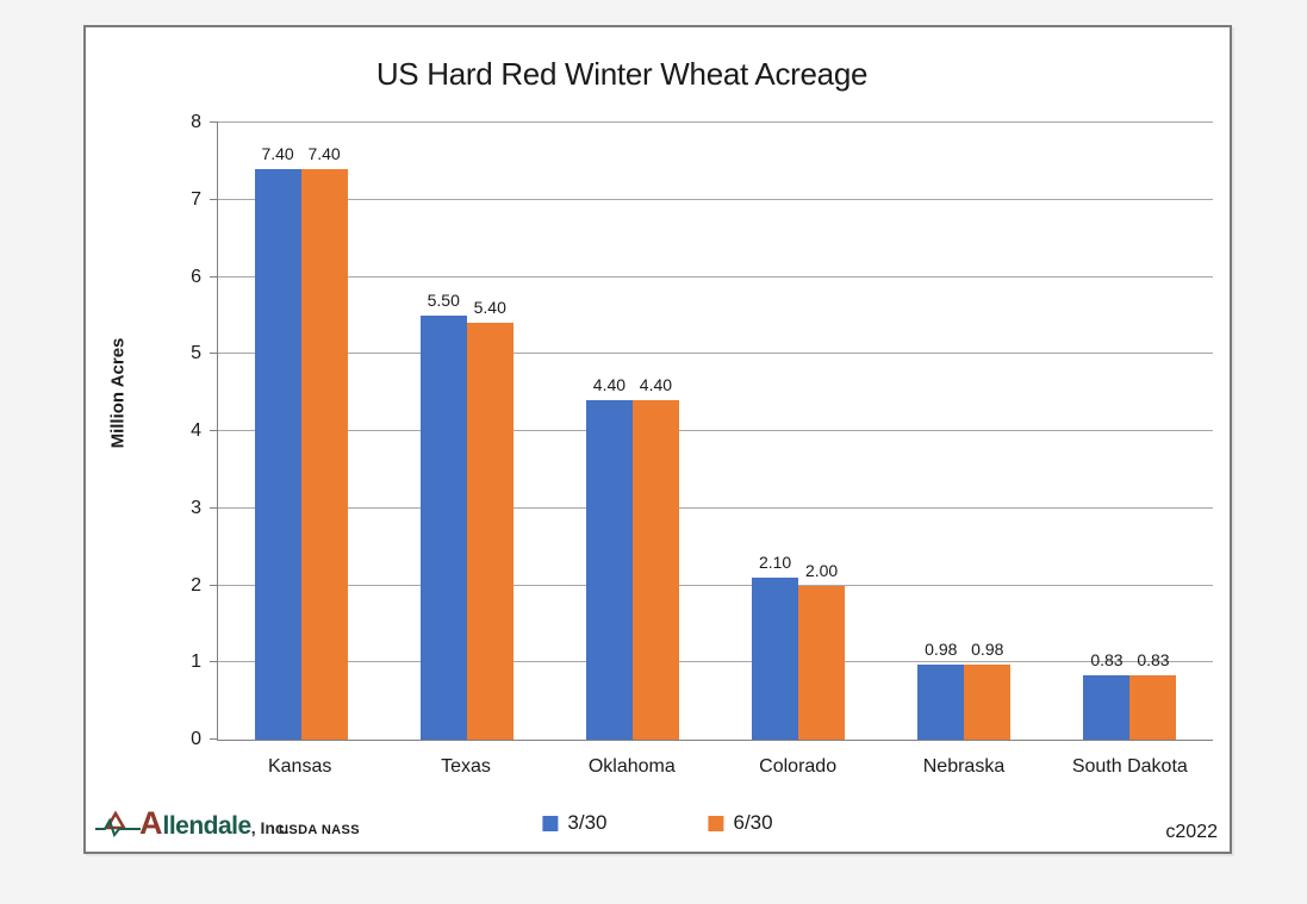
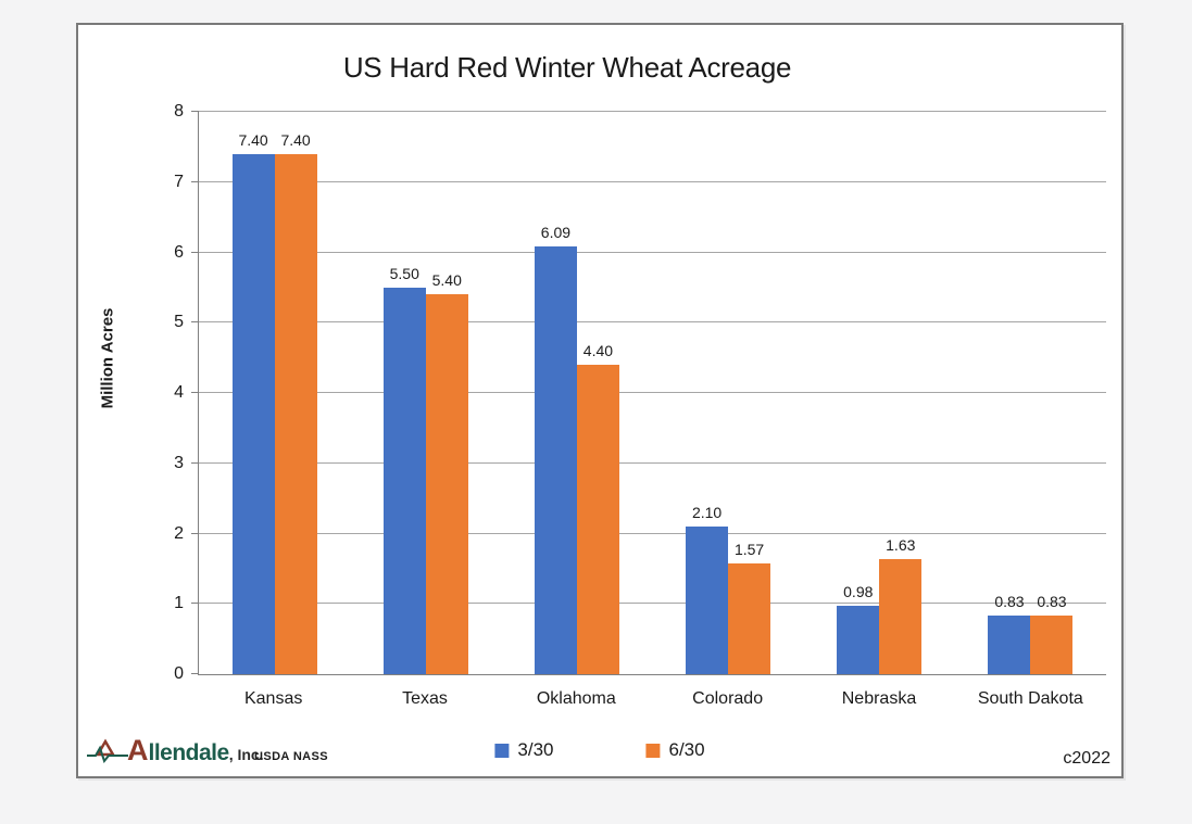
3/30/Oklahoma: 4.40 -> 6.09
6/30/Colorado: 2.00 -> 1.57
6/30/Nebraska: 0.98 -> 1.63
